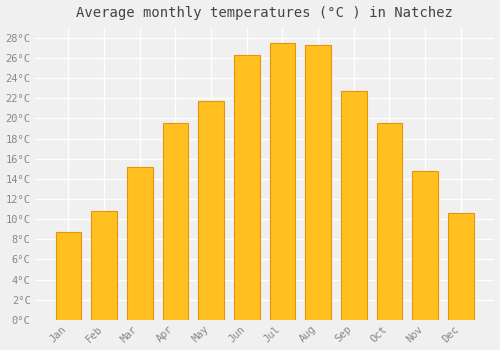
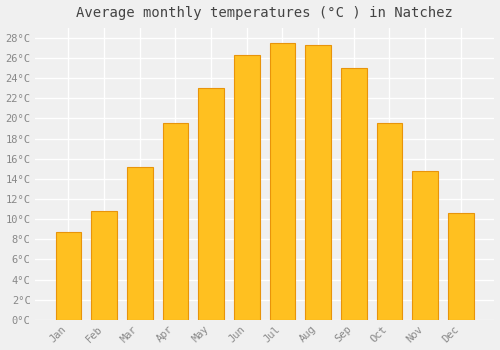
May: 21.7°C -> 23.0°C
Sep: 22.7°C -> 25.0°C
